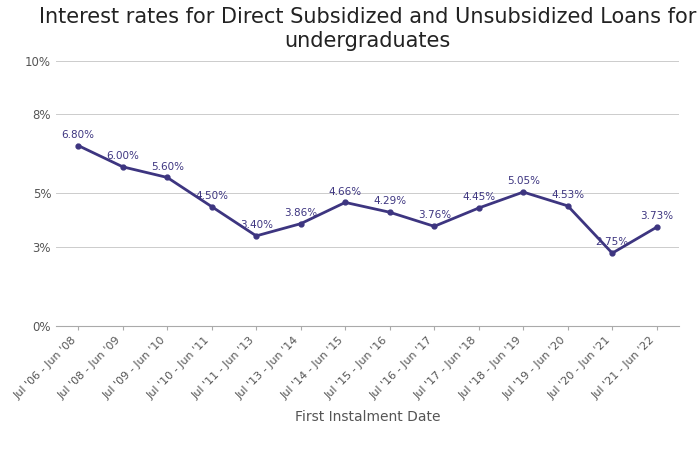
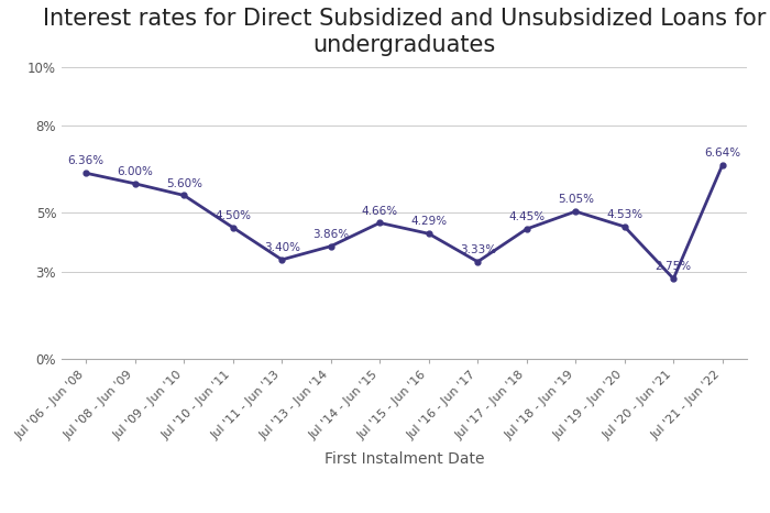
Jul '06 - Jun '08: 6.80% -> 6.36%
Jul '16 - Jun '17: 3.76% -> 3.33%
Jul '21 - Jun '22: 3.73% -> 6.64%
